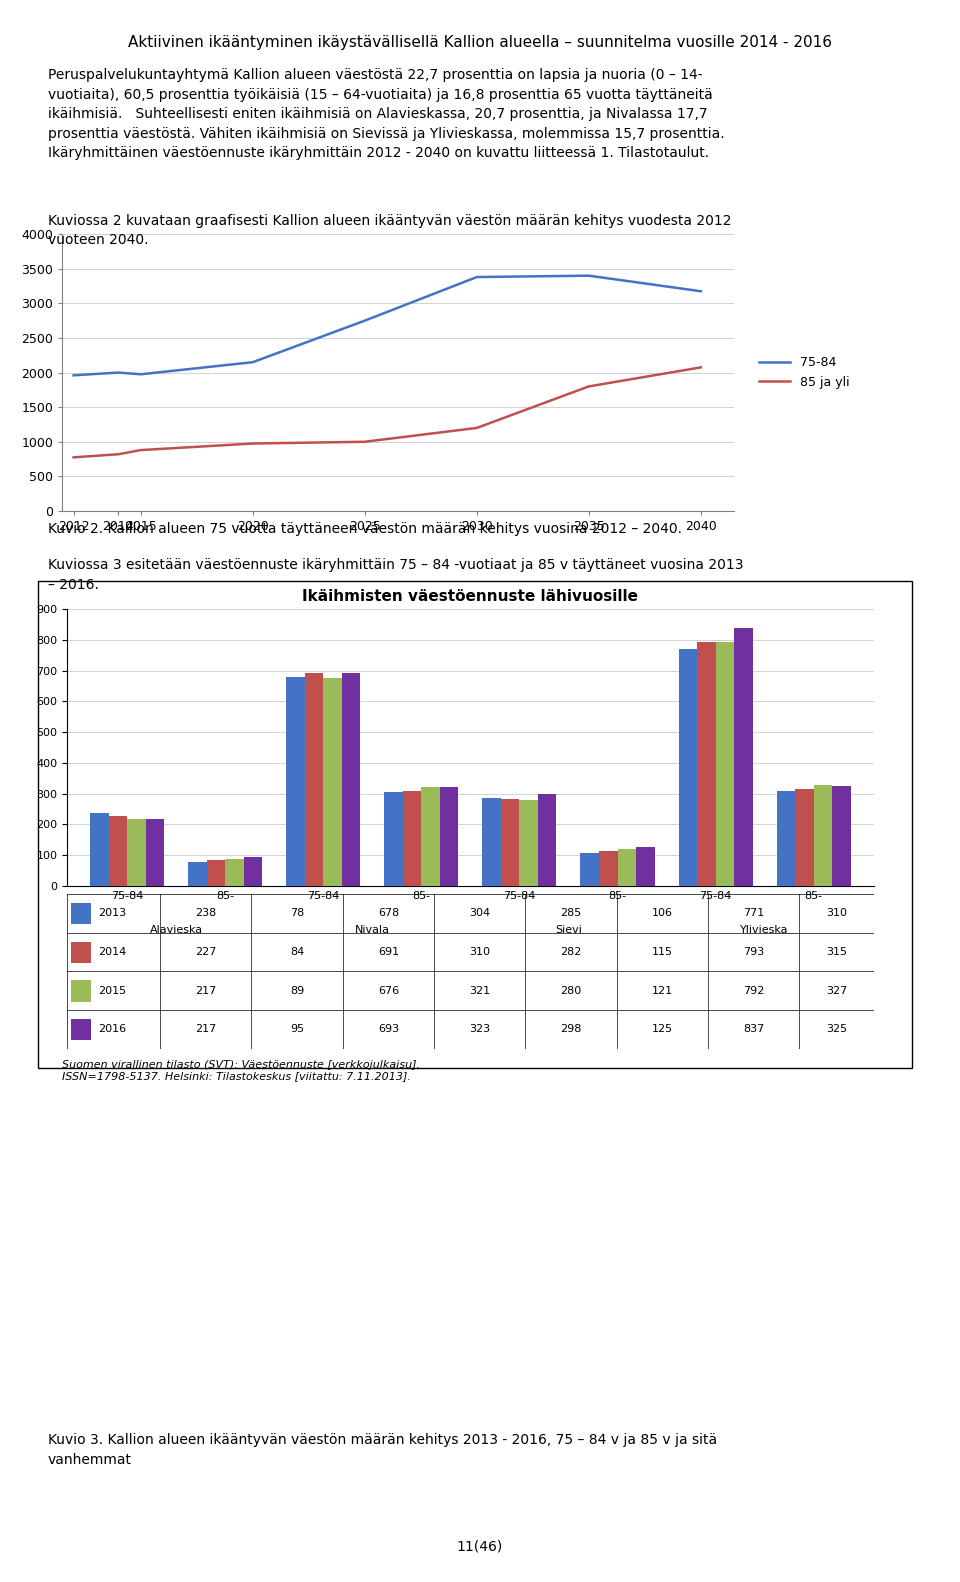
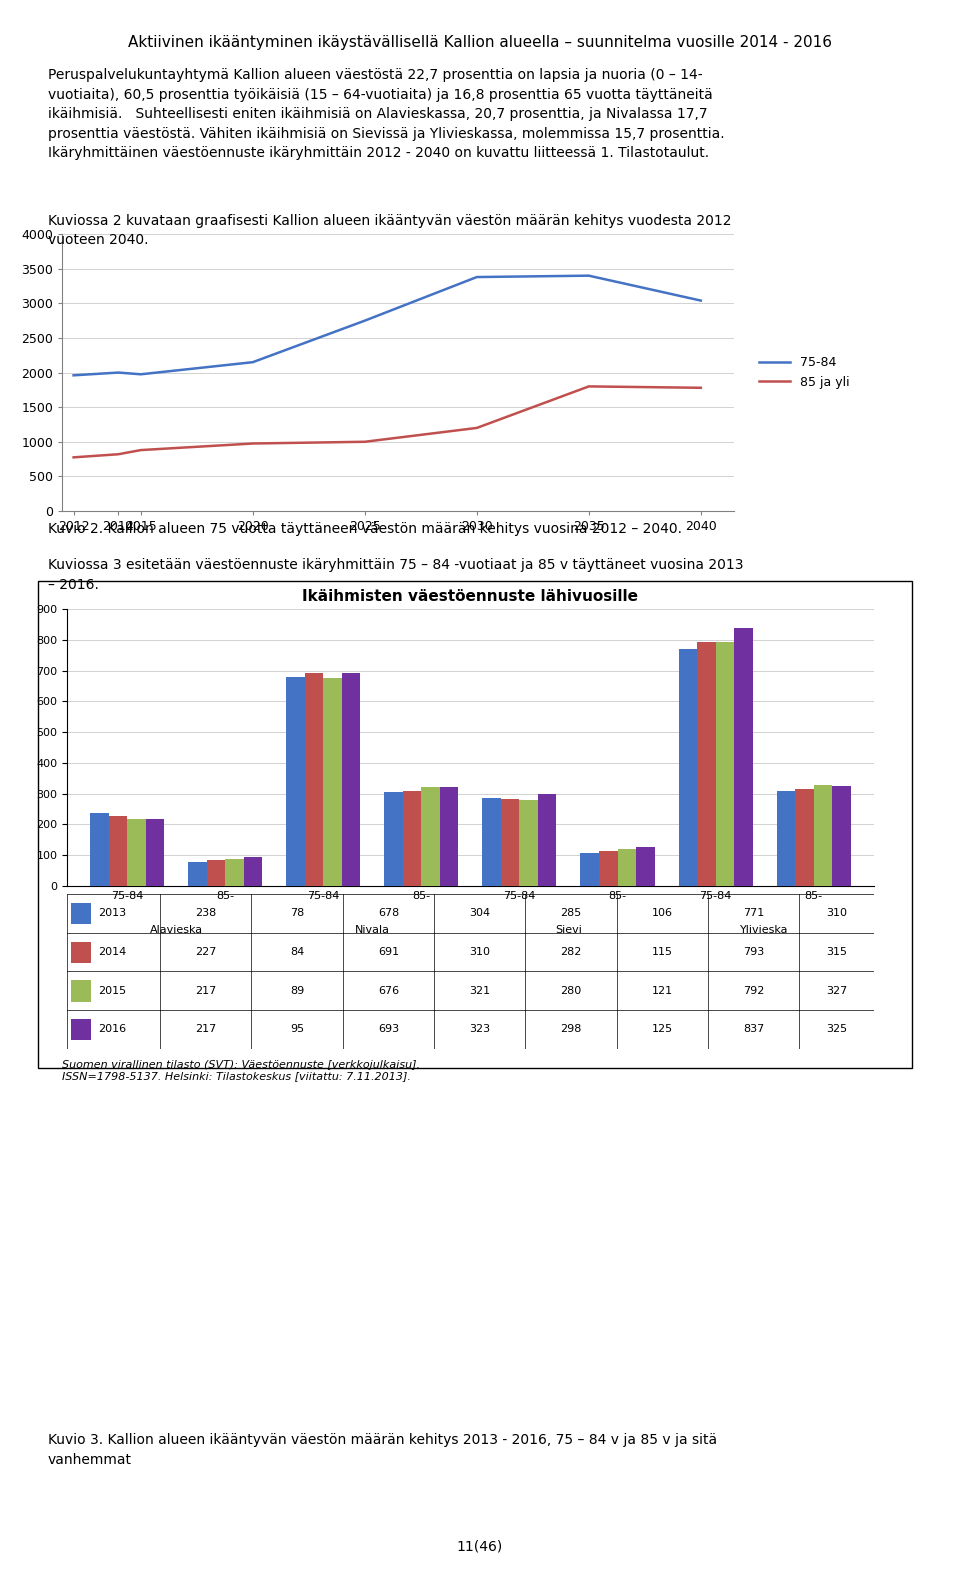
75-84/2040: 3180 -> 3040
85 ja yli/2040: 2080 -> 1780
